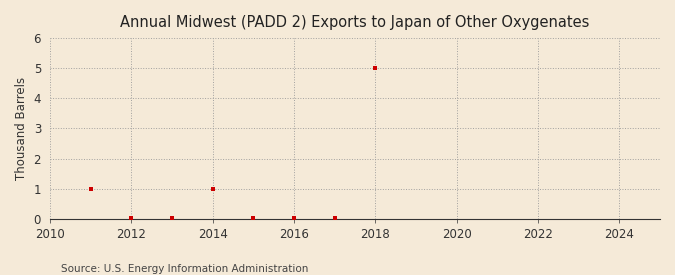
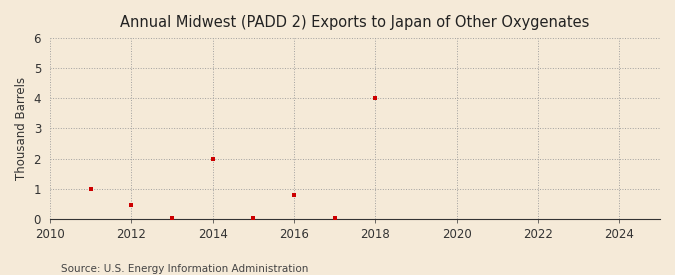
2012: 0.02 -> 0.45
2014: 1.00 -> 2.00
2016: 0.02 -> 0.80
2018: 5.00 -> 4.00
